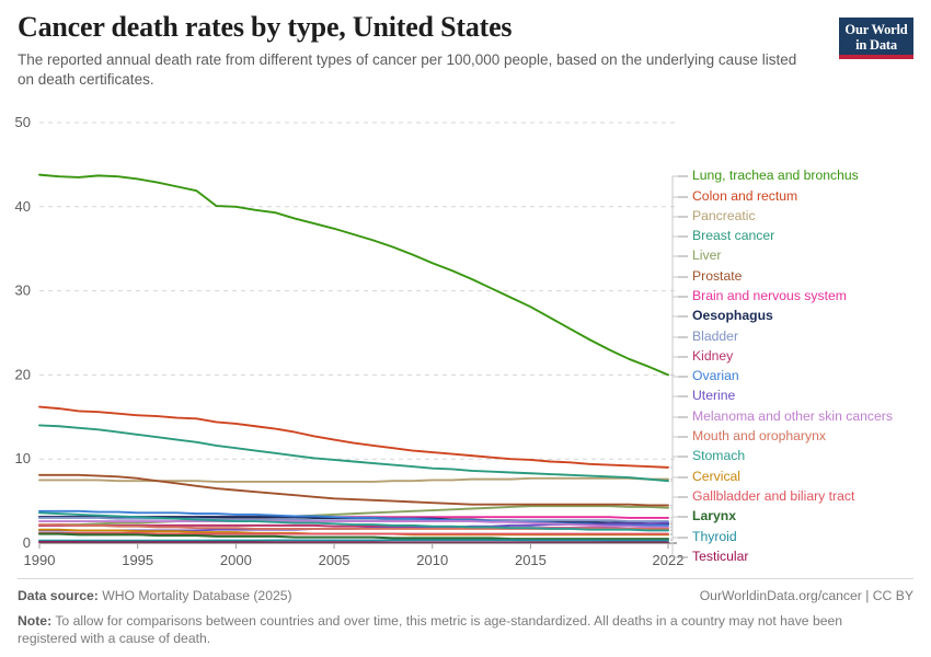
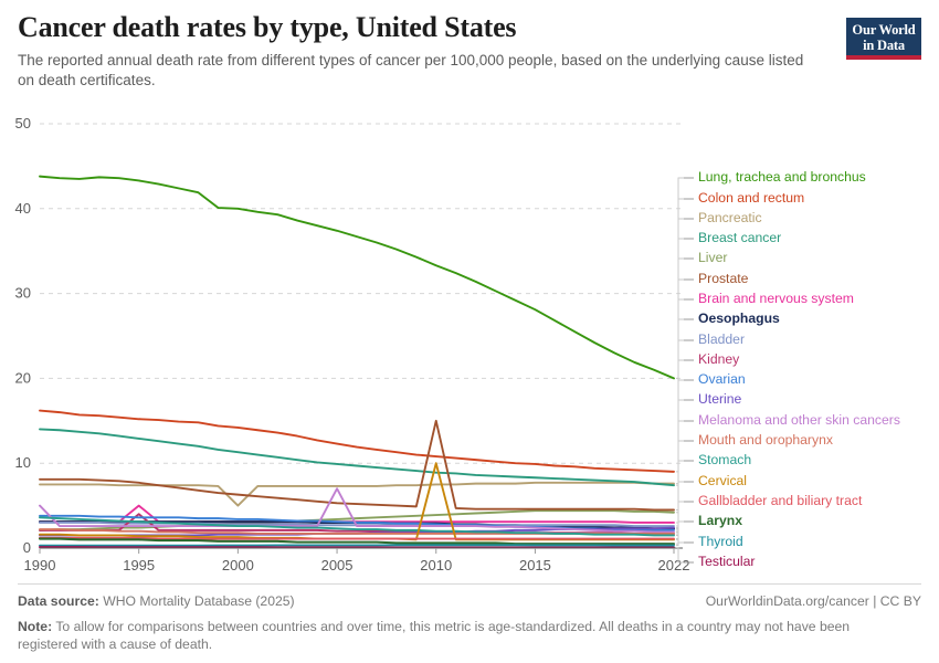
Melanoma and other skin cancers/1990: 3 -> 5
Brain and nervous system/1995: 3 -> 5
Kidney/1995: 2 -> 4
Pancreatic/2000: 7 -> 5
Melanoma and other skin cancers/2005: 3 -> 7
Prostate/2010: 5 -> 15
Cervical/2010: 1 -> 10
